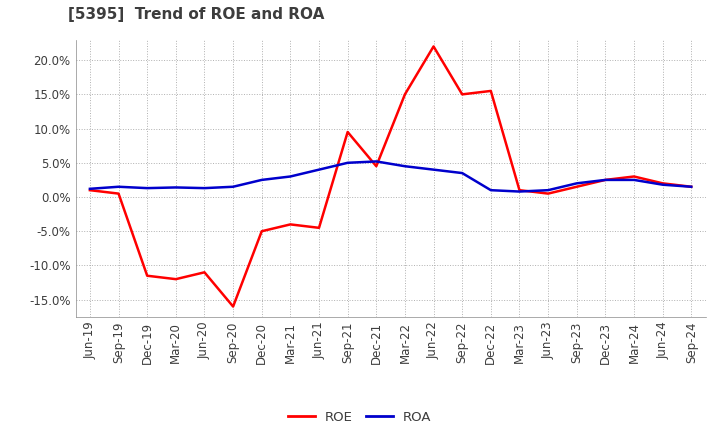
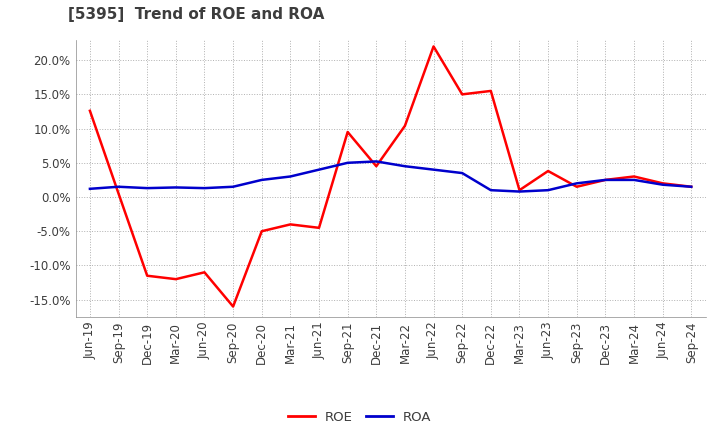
ROE/Jun-19: 1.0% -> 12.6%
ROE/Mar-22: 15.0% -> 10.4%
ROE/Jun-23: 0.5% -> 3.8%
